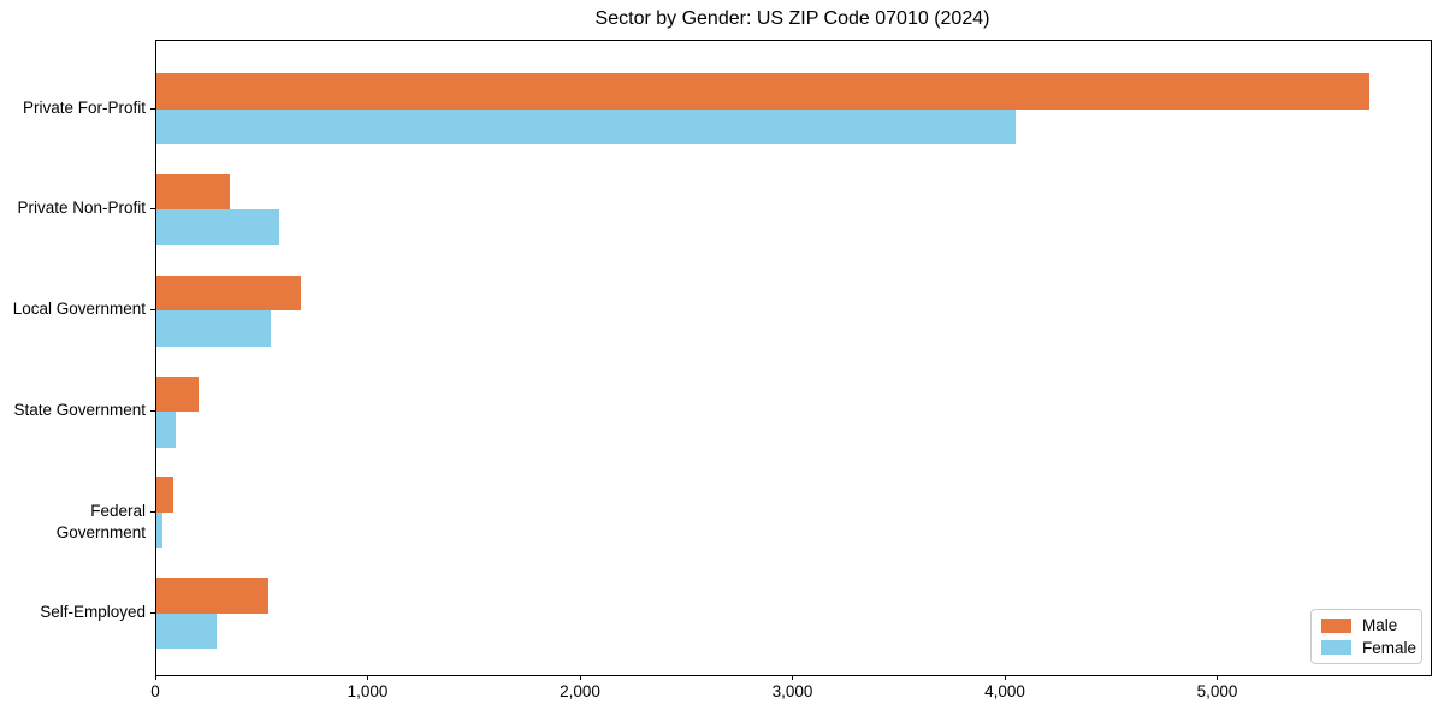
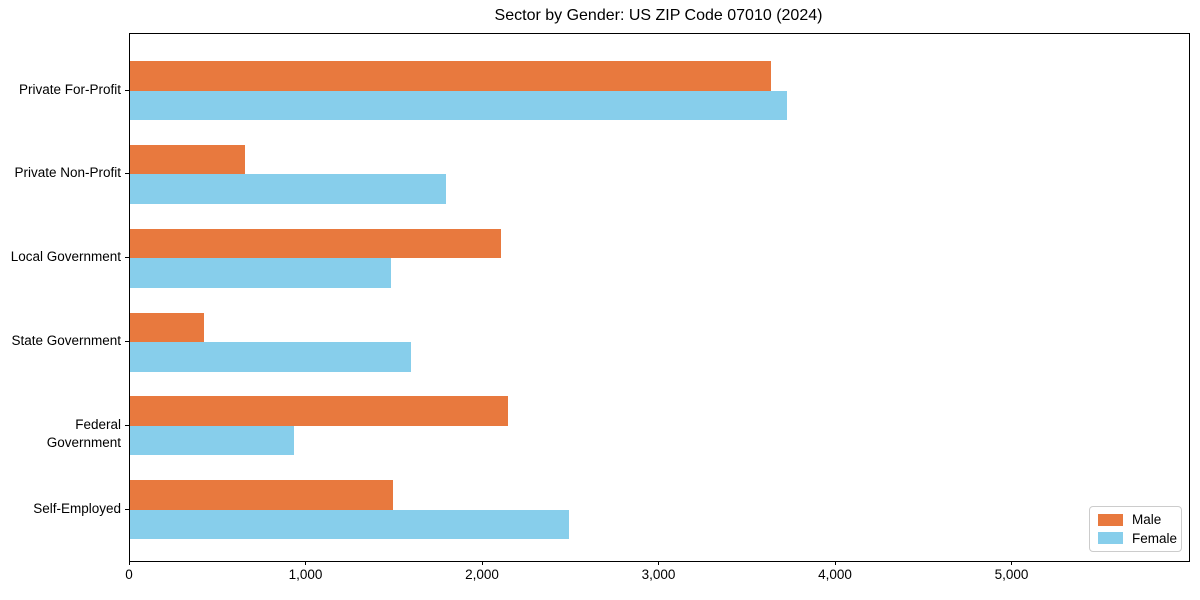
Male/Private For-Profit: 5710 -> 3630
Female/Private For-Profit: 4040 -> 3720
Male/Private Non-Profit: 340 -> 650
Female/Private Non-Profit: 580 -> 1790
Male/Local Government: 680 -> 2100
Female/Local Government: 540 -> 1480
Male/State Government: 200 -> 420
Female/State Government: 90 -> 1590
Male/Federal Government: 80 -> 2140
Female/Federal Government: 30 -> 930
Male/Self-Employed: 530 -> 1490
Female/Self-Employed: 280 -> 2490
